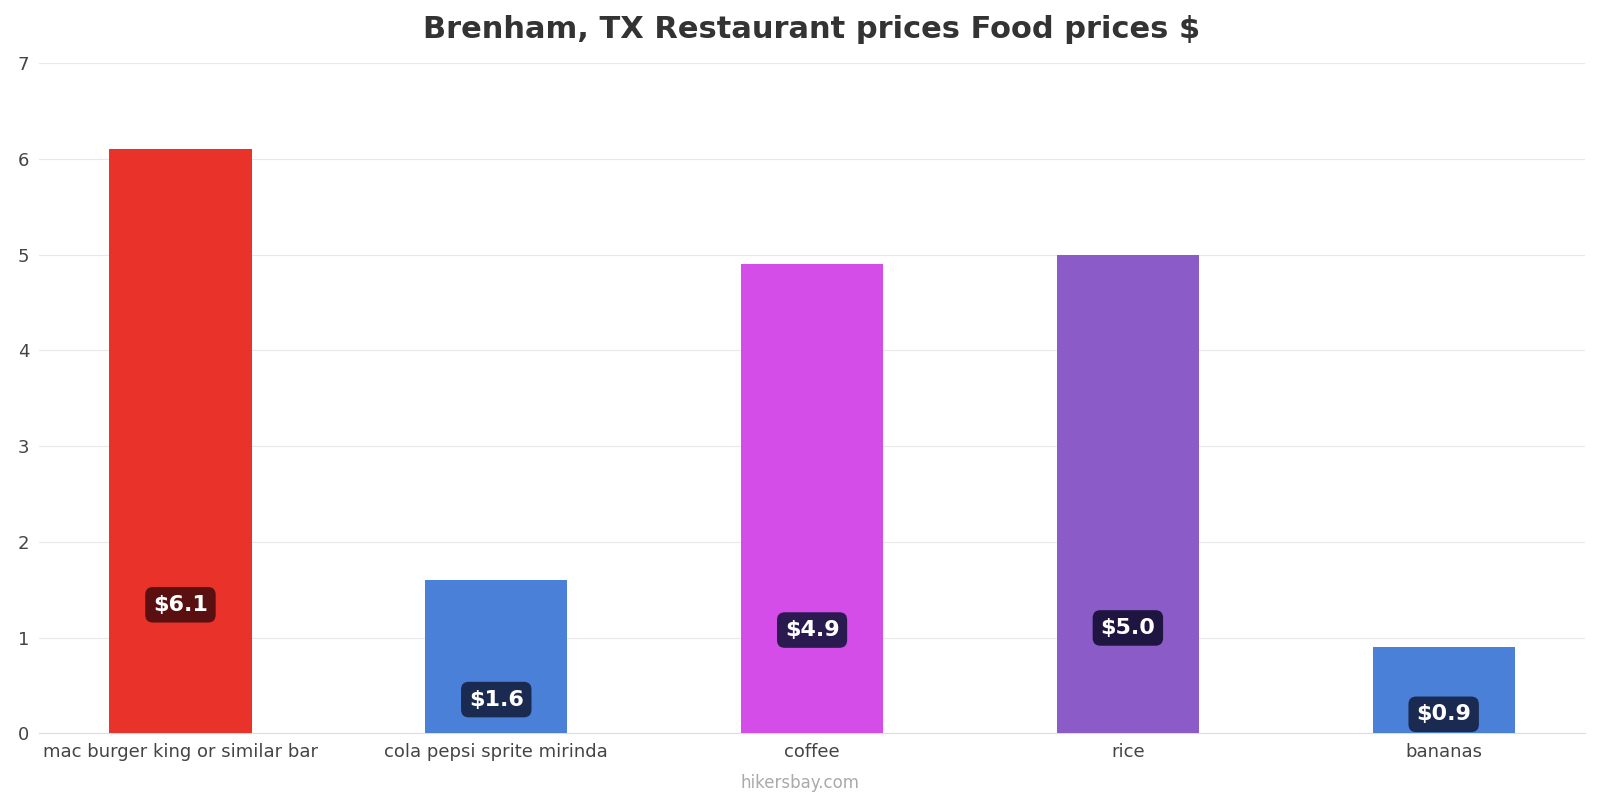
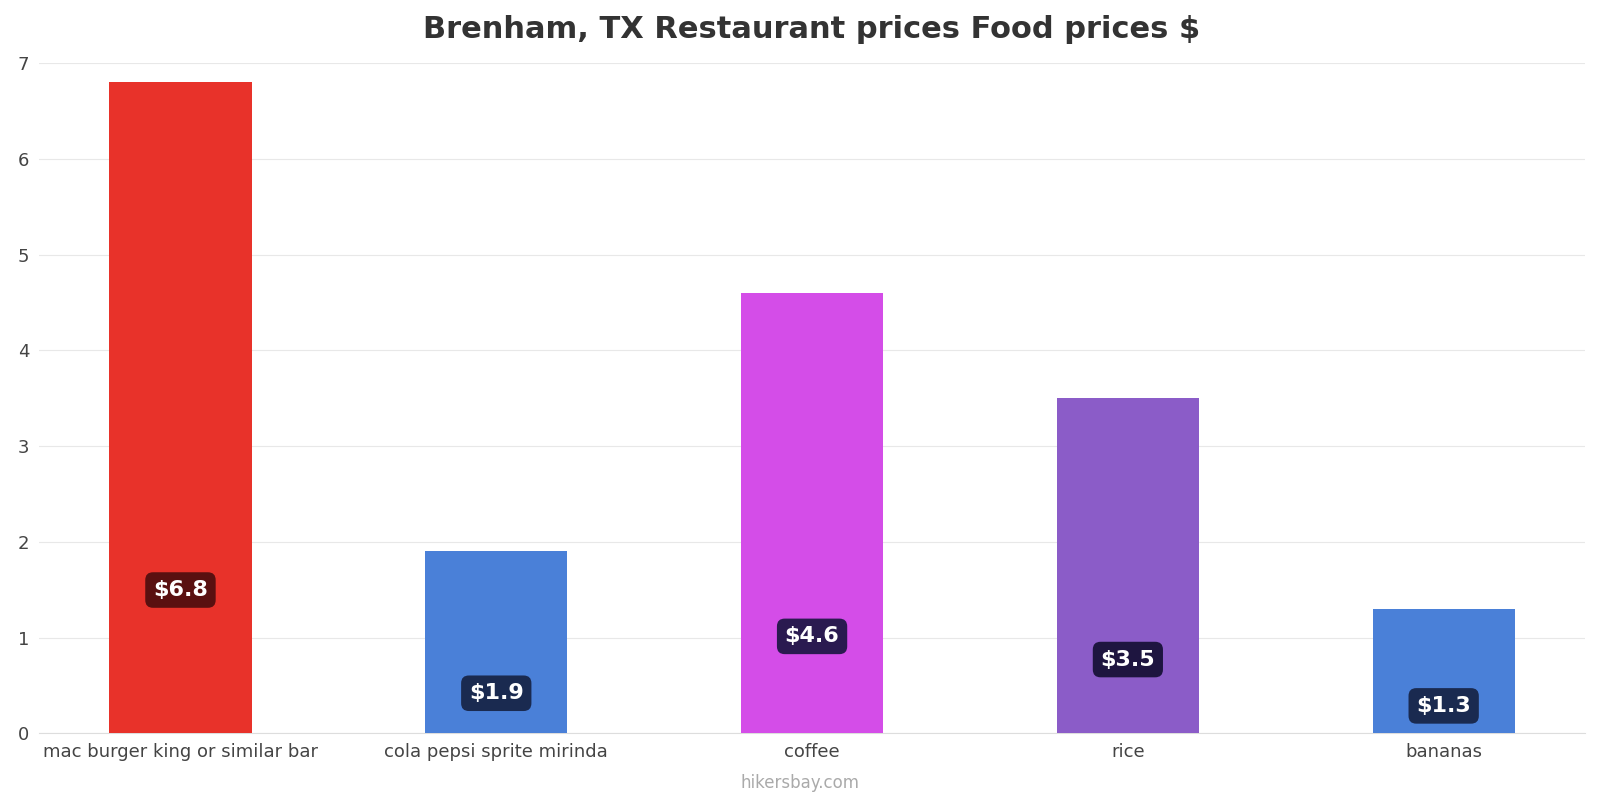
mac burger king or similar bar: $6.1 -> $6.8
cola pepsi sprite mirinda: $1.6 -> $1.9
coffee: $4.9 -> $4.6
rice: $5.0 -> $3.5
bananas: $0.9 -> $1.3
